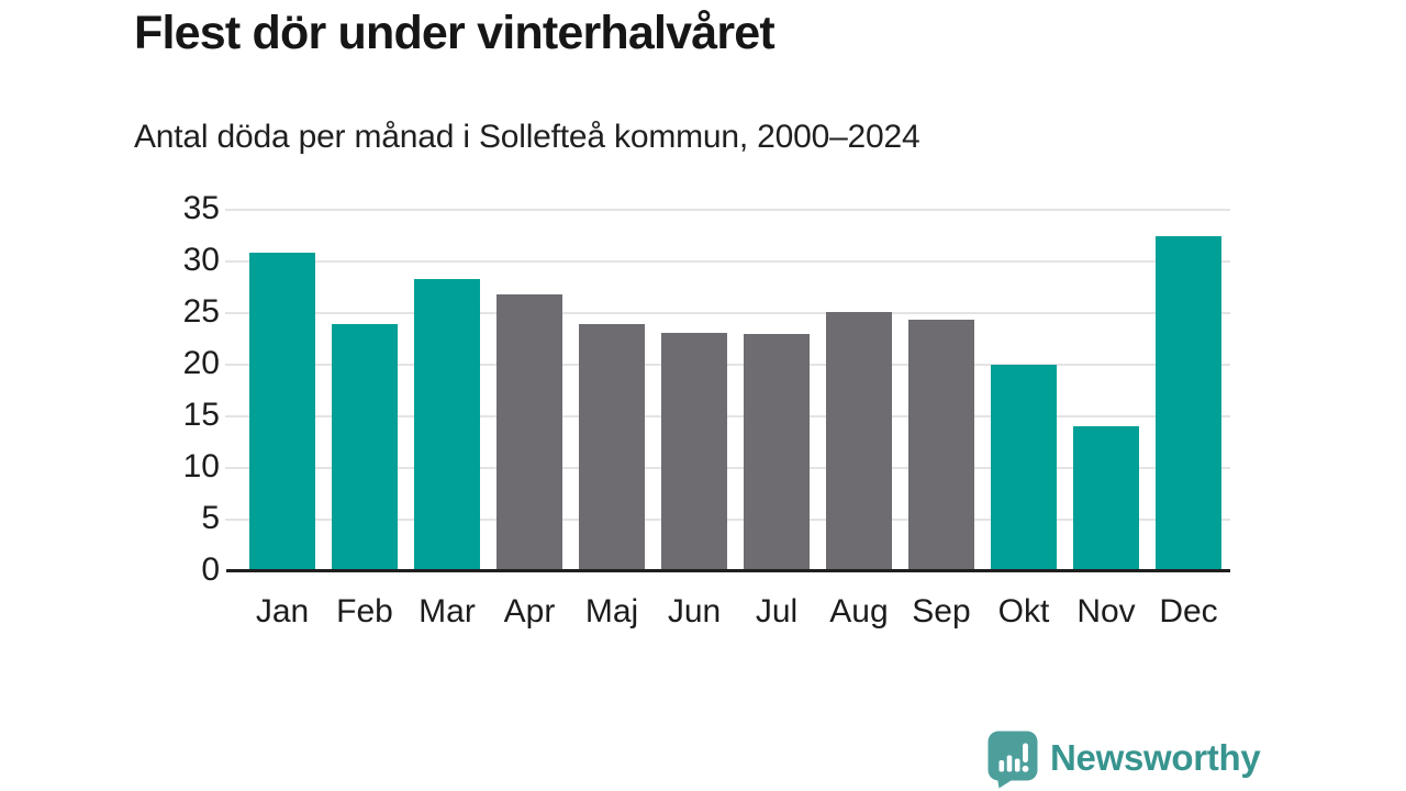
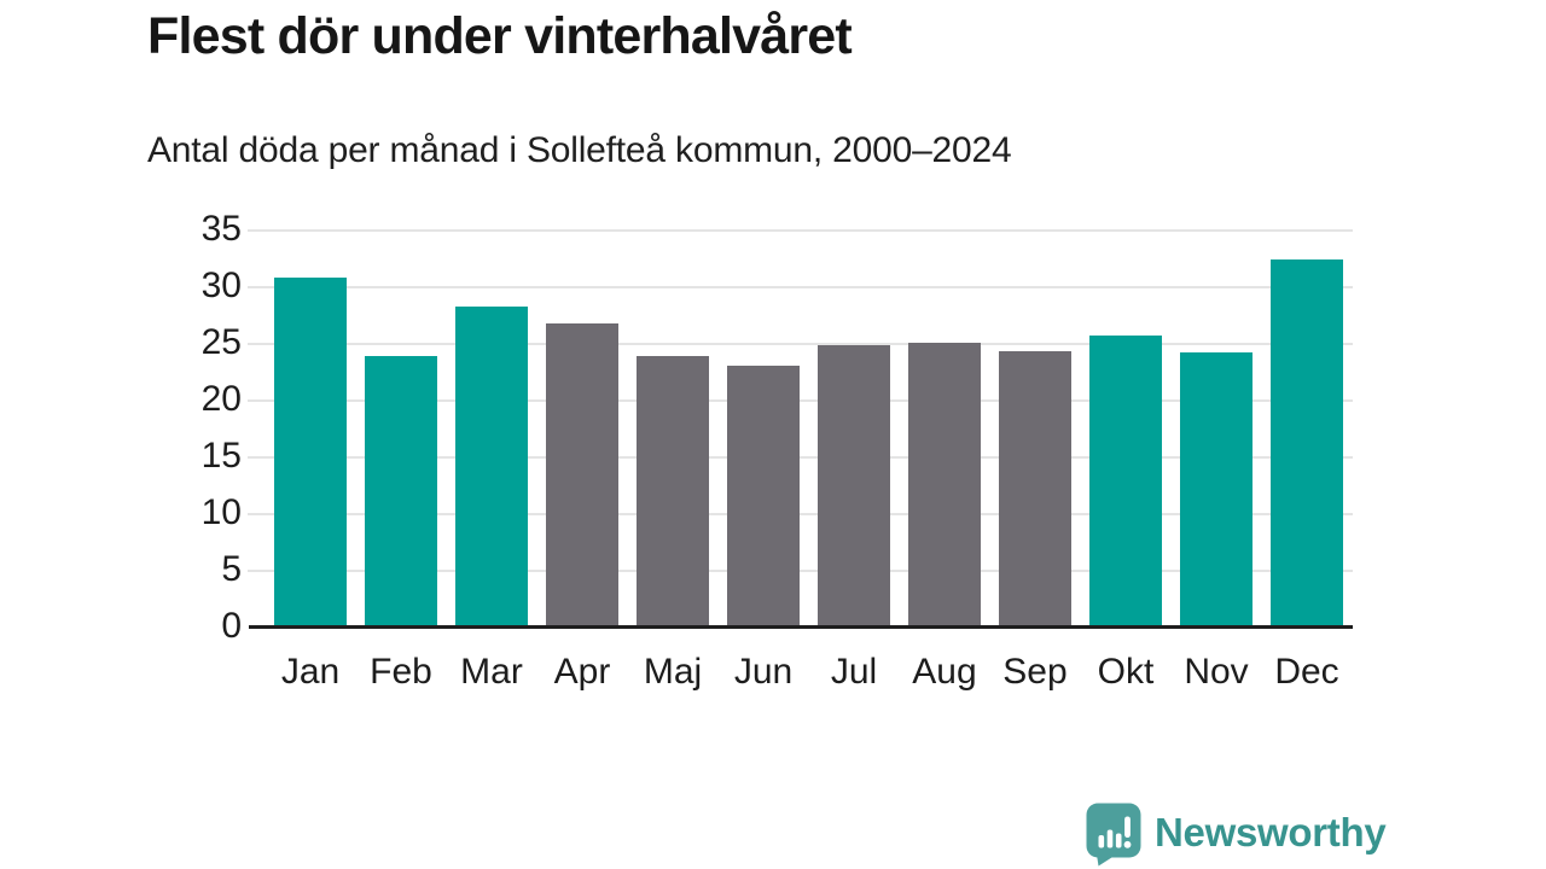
Jul: 23 -> 25
Okt: 20 -> 26
Nov: 14 -> 24
